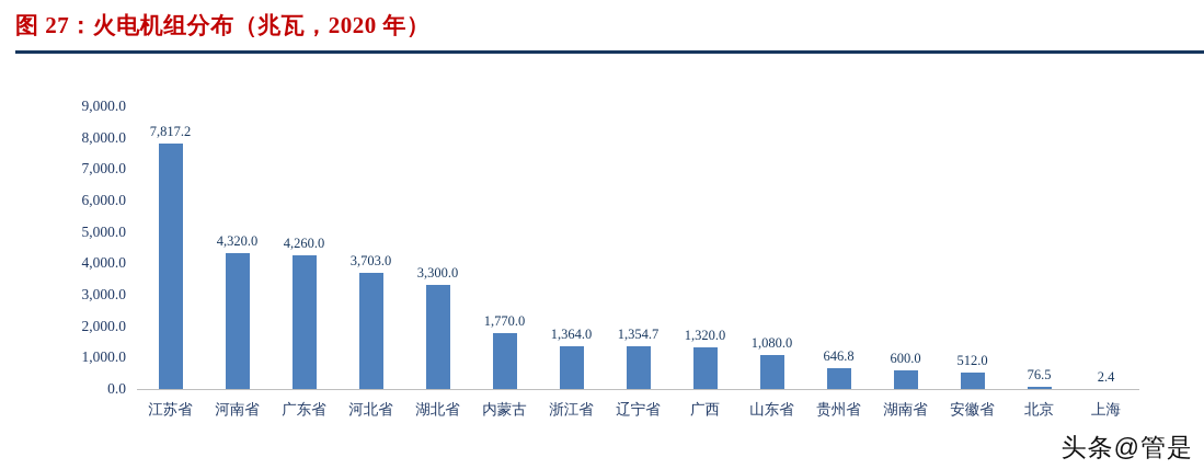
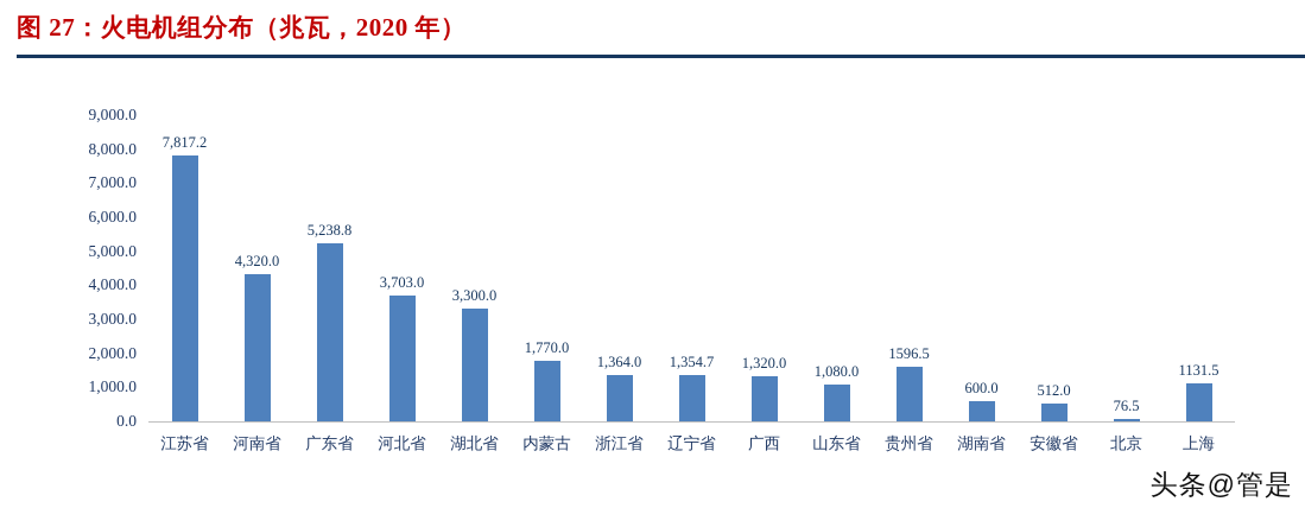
广东省: 4,260.0 -> 5,238.8
贵州省: 646.8 -> 1596.5
上海: 2.4 -> 1131.5
